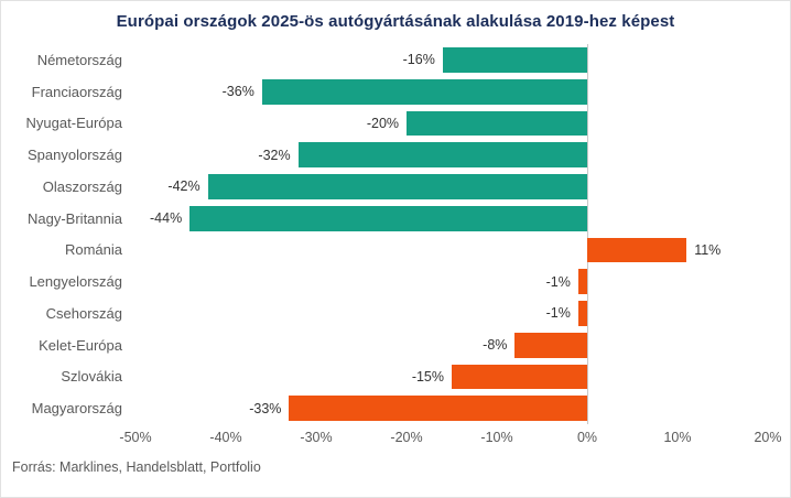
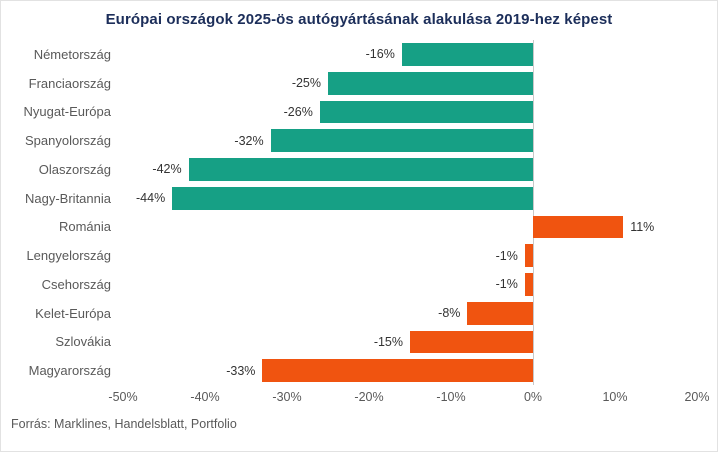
Franciaország: -36% -> -25%
Nyugat-Európa: -20% -> -26%
